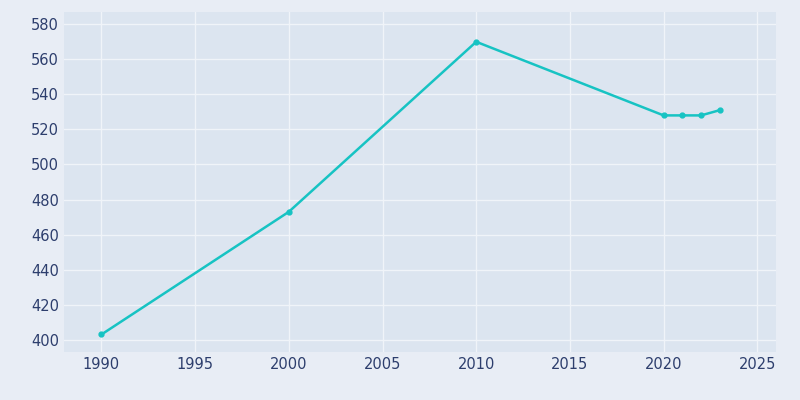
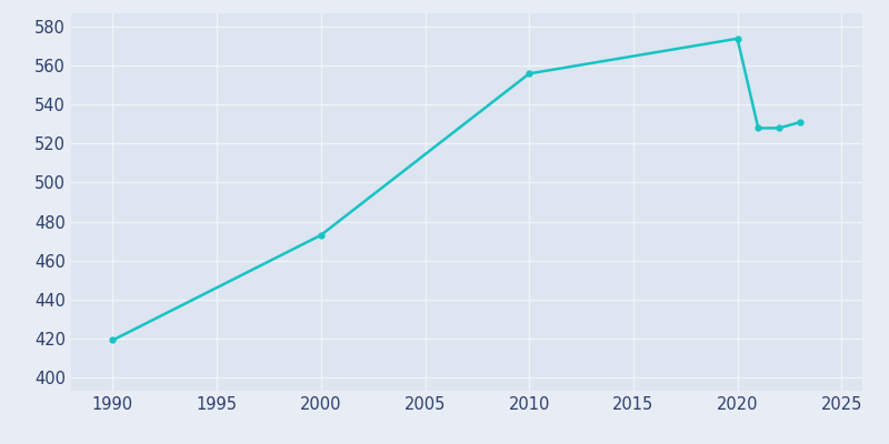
1990: 403 -> 419
2010: 570 -> 556
2020: 528 -> 574
